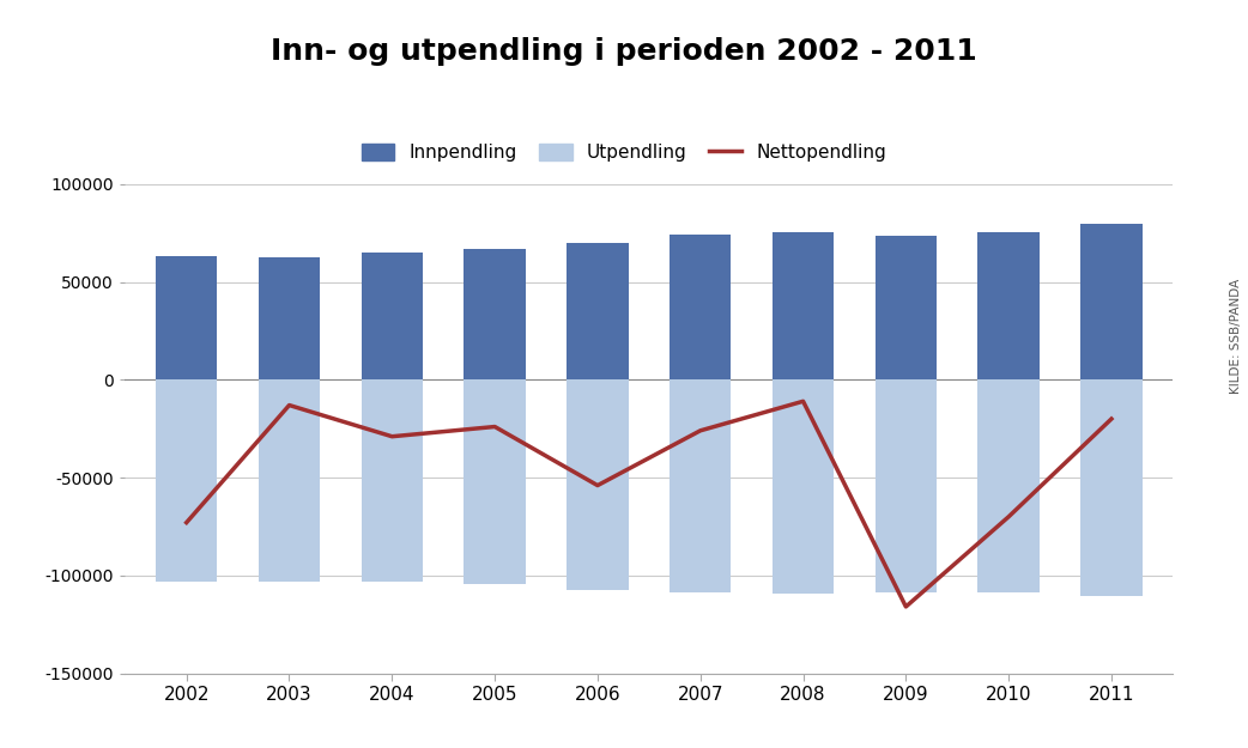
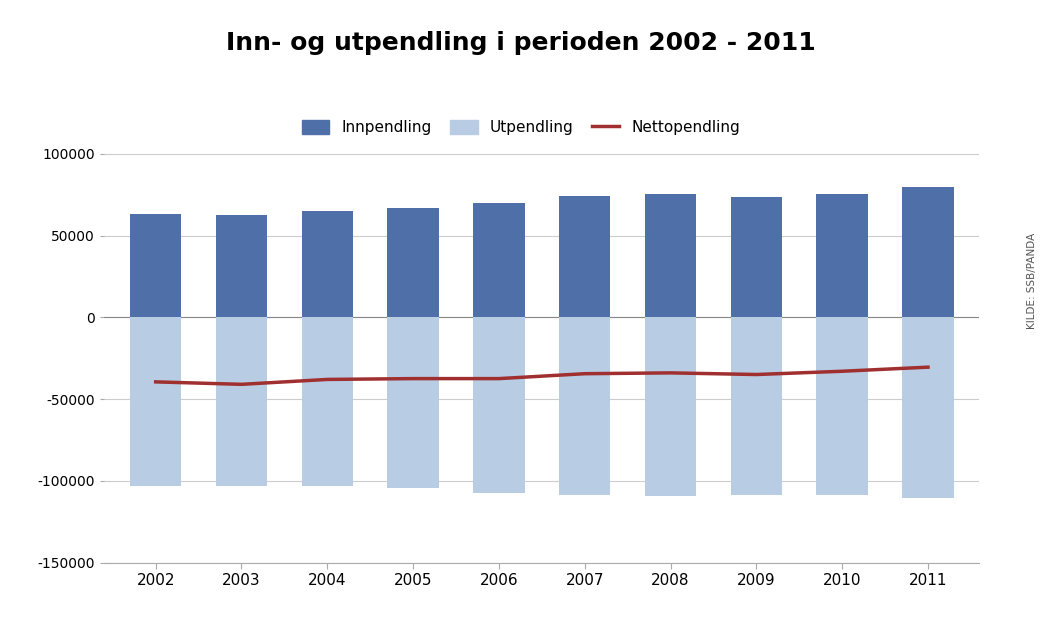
Nettopendling/2002: -73000 -> -40000
Nettopendling/2003: -13000 -> -41000
Nettopendling/2004: -29000 -> -38000
Nettopendling/2005: -24000 -> -38000
Nettopendling/2006: -54000 -> -38000
Nettopendling/2007: -26000 -> -34000
Nettopendling/2008: -11000 -> -34000
Nettopendling/2009: -116000 -> -35000
Nettopendling/2010: -70000 -> -33000
Nettopendling/2011: -20000 -> -30000
